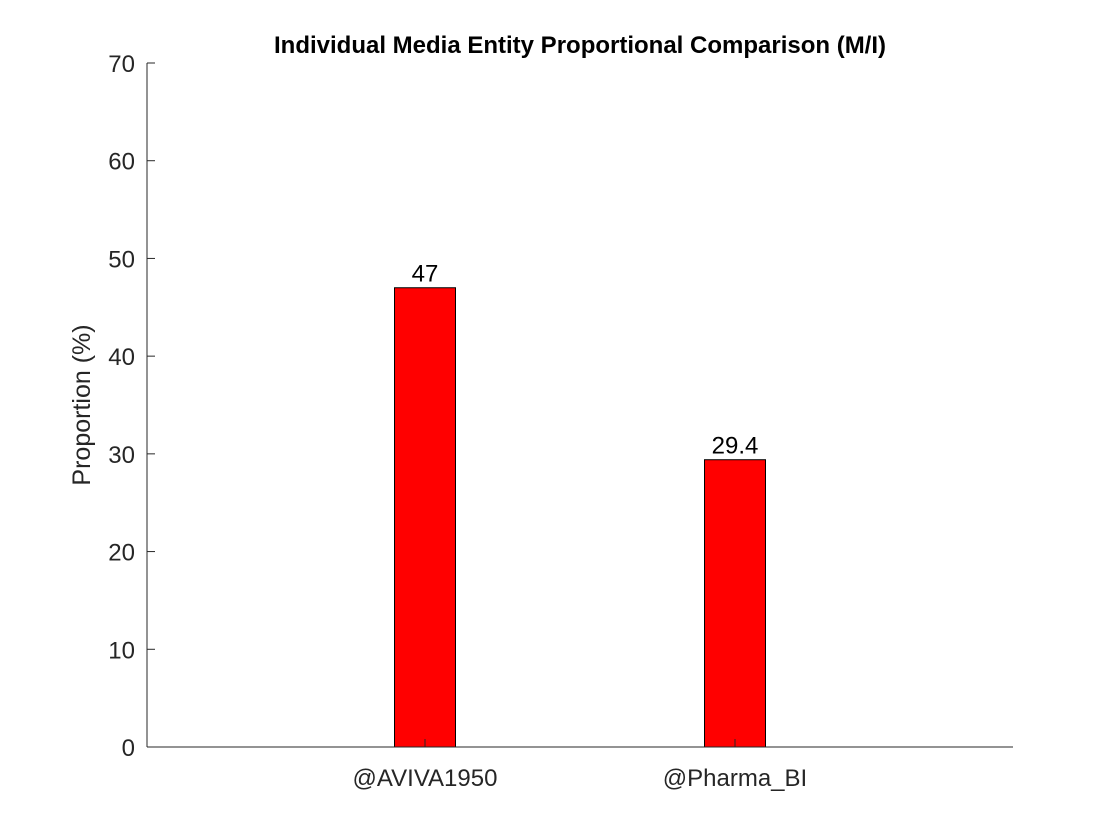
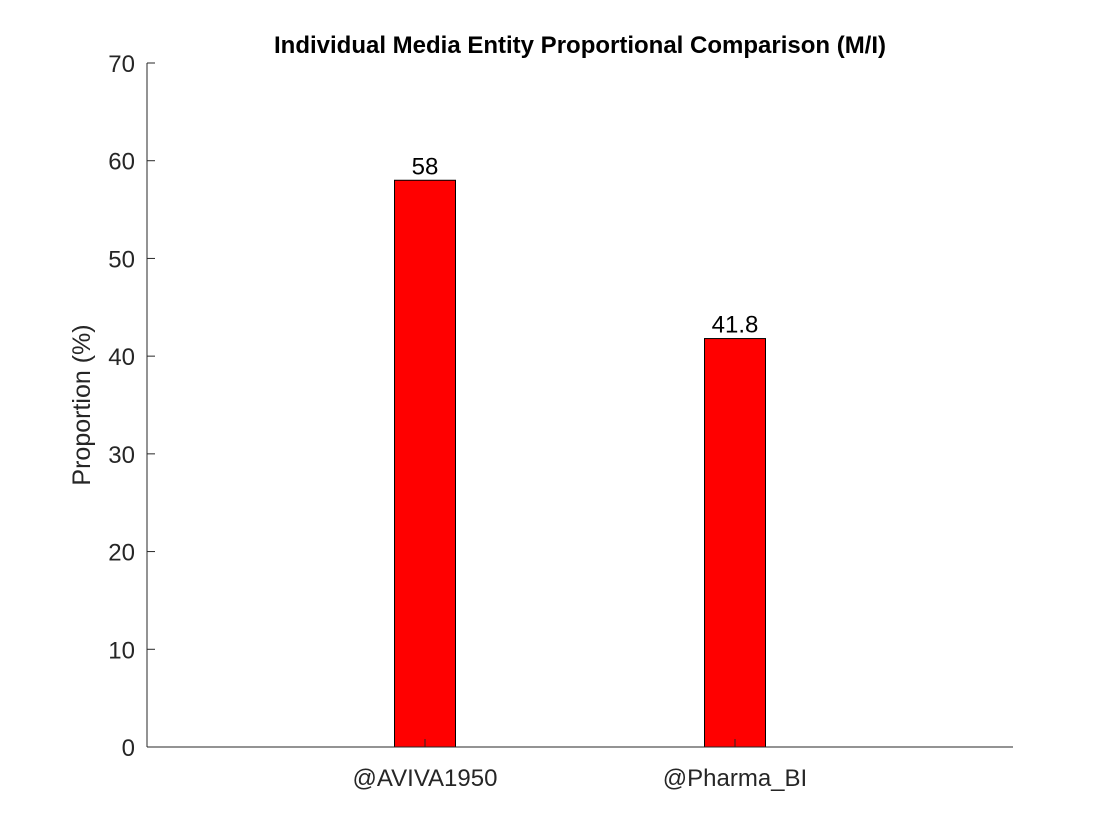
@AVIVA1950: 47 -> 58
@Pharma_BI: 29.4 -> 41.8
